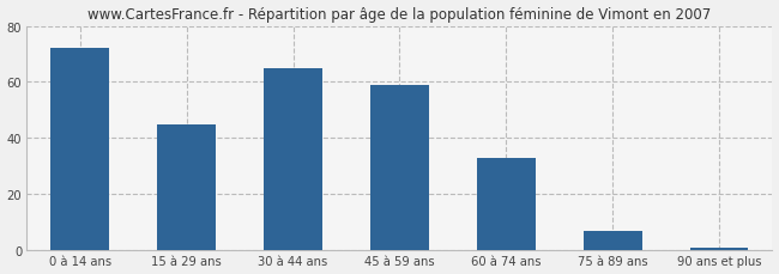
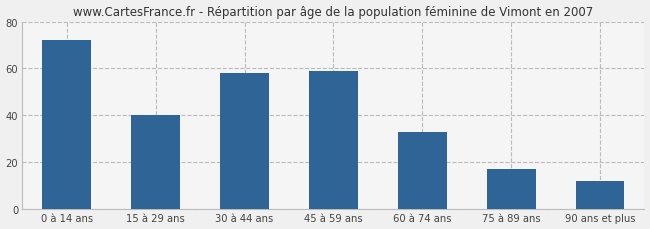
15 à 29 ans: 45 -> 40
30 à 44 ans: 65 -> 58
75 à 89 ans: 7 -> 17
90 ans et plus: 1 -> 12
